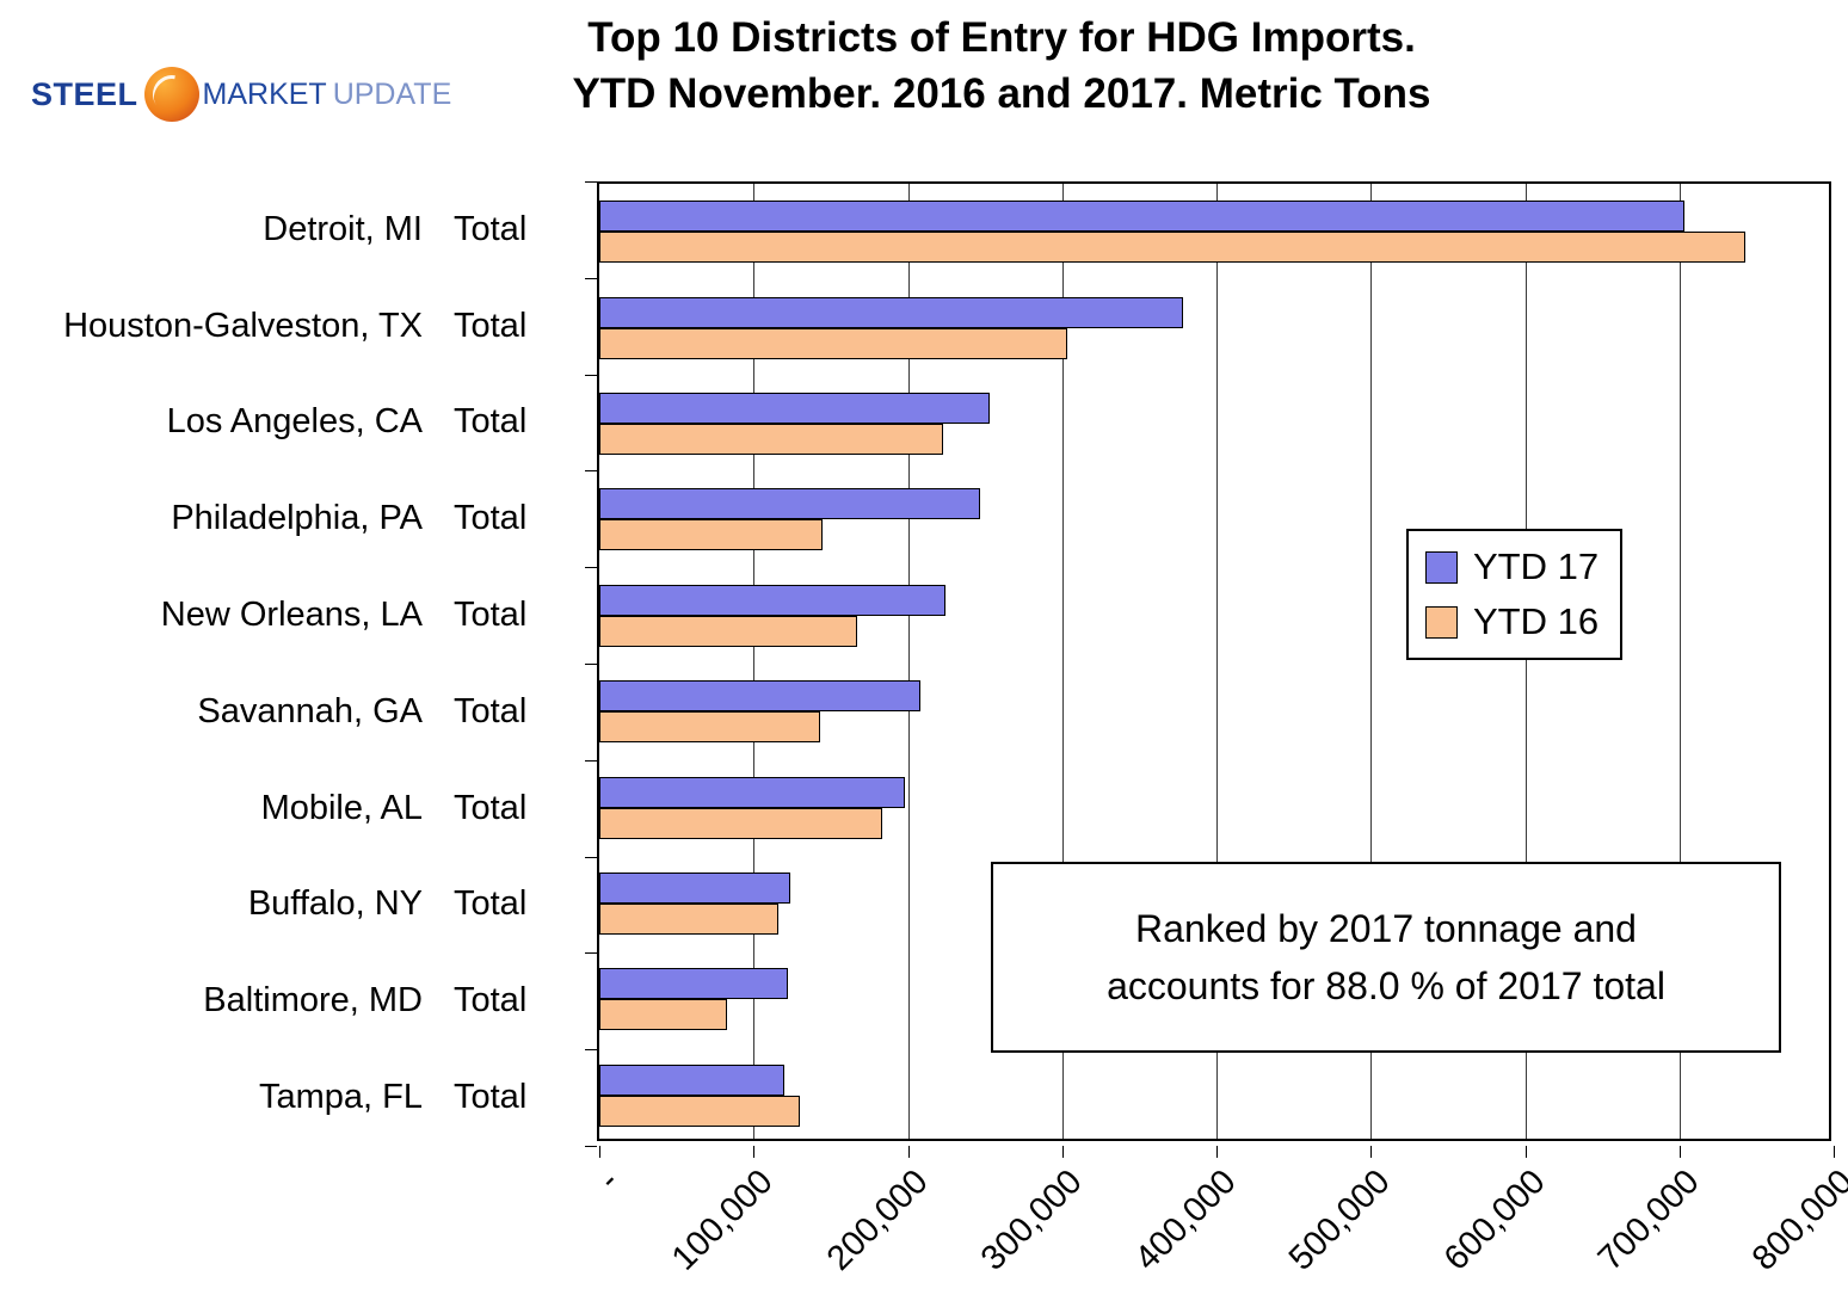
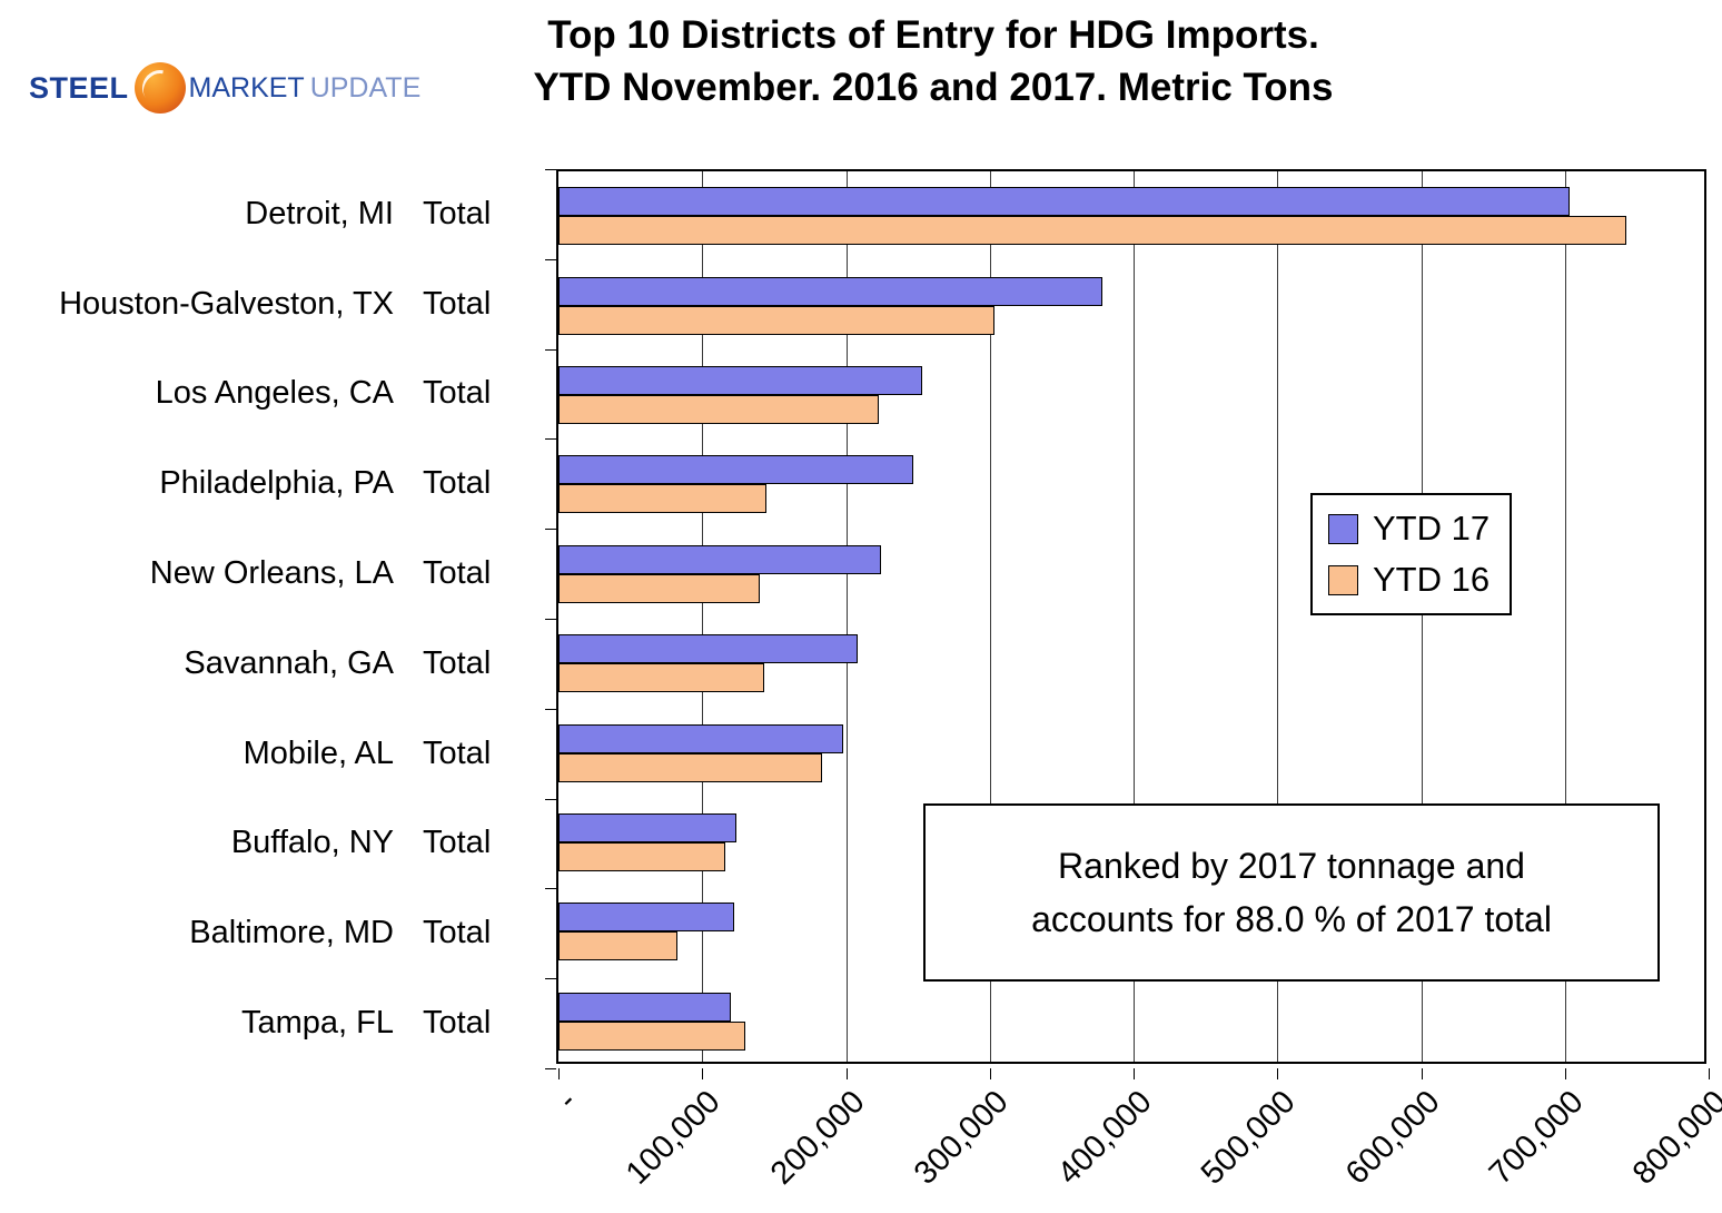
YTD 16/New Orleans, LA: 167000 -> 140000
